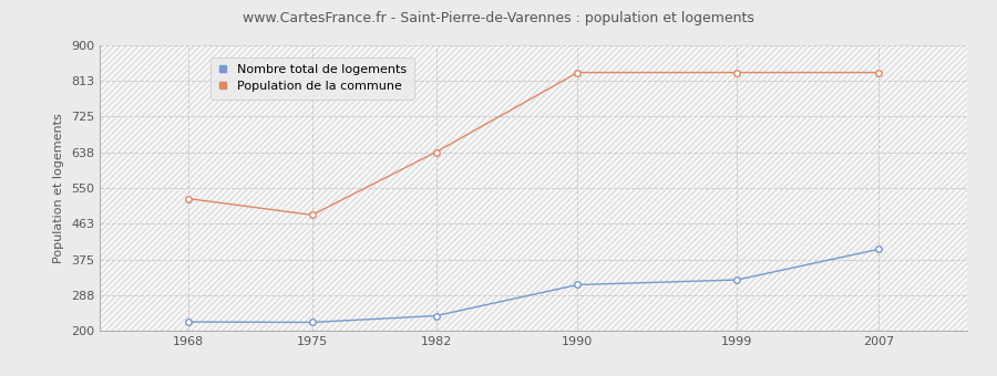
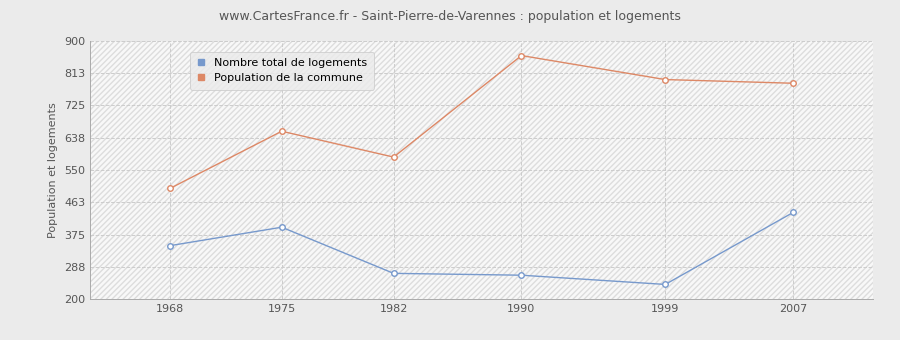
Nombre total de logements/1968: 222 -> 345
Population de la commune/1968: 524 -> 500
Nombre total de logements/1975: 221 -> 395
Population de la commune/1975: 484 -> 655
Nombre total de logements/1982: 237 -> 270
Population de la commune/1982: 638 -> 585
Nombre total de logements/1990: 313 -> 265
Population de la commune/1990: 833 -> 860
Nombre total de logements/1999: 325 -> 240
Population de la commune/1999: 833 -> 795
Nombre total de logements/2007: 400 -> 435
Population de la commune/2007: 833 -> 785
